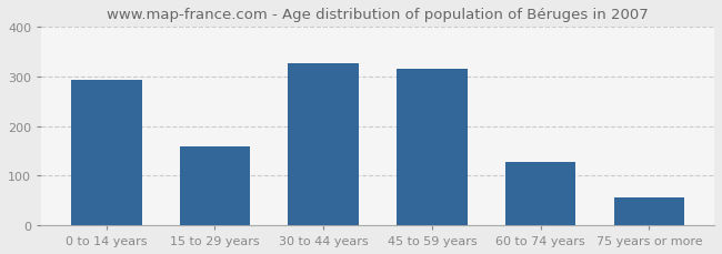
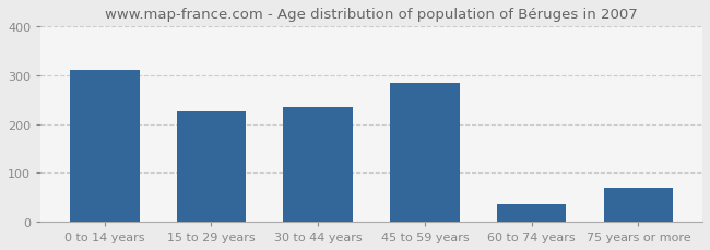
0 to 14 years: 293 -> 310
15 to 29 years: 160 -> 225
30 to 44 years: 327 -> 235
45 to 59 years: 315 -> 285
60 to 74 years: 127 -> 35
75 years or more: 57 -> 70
